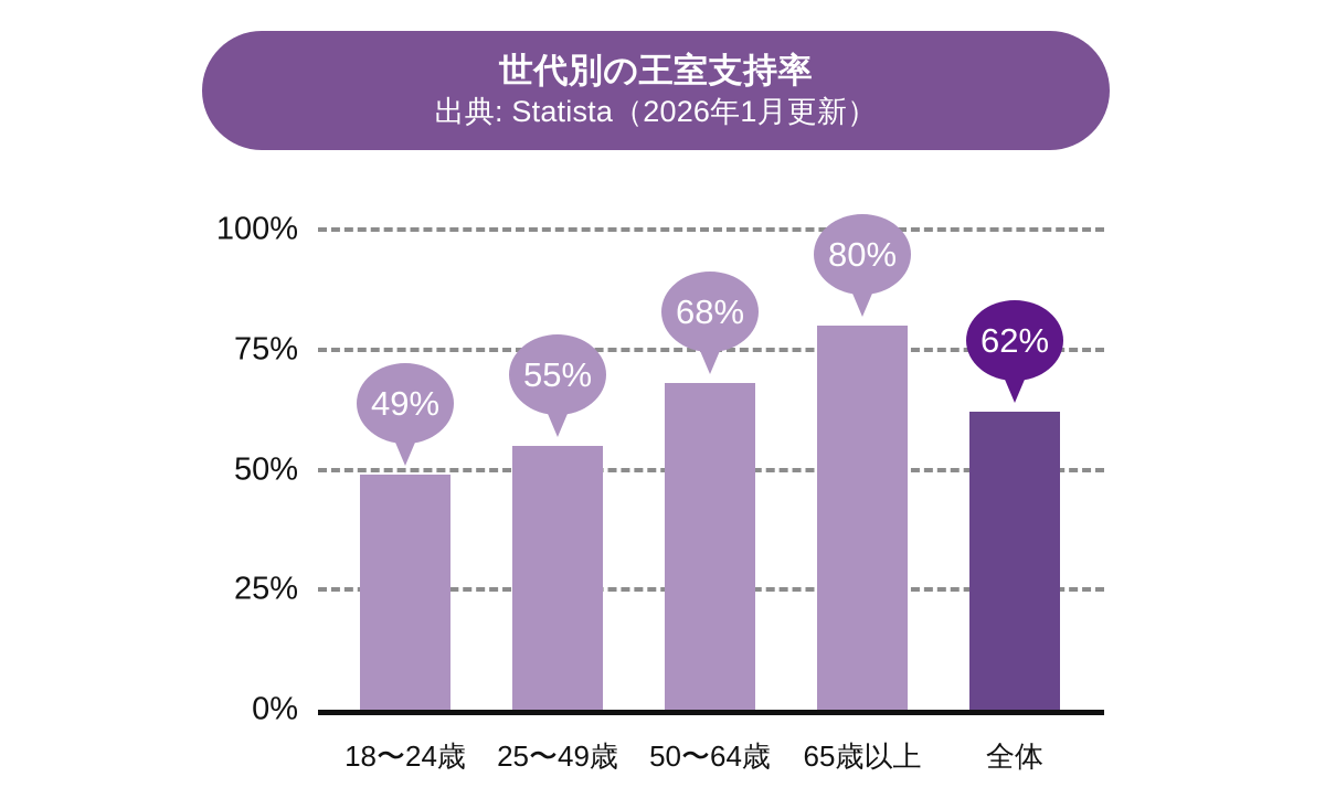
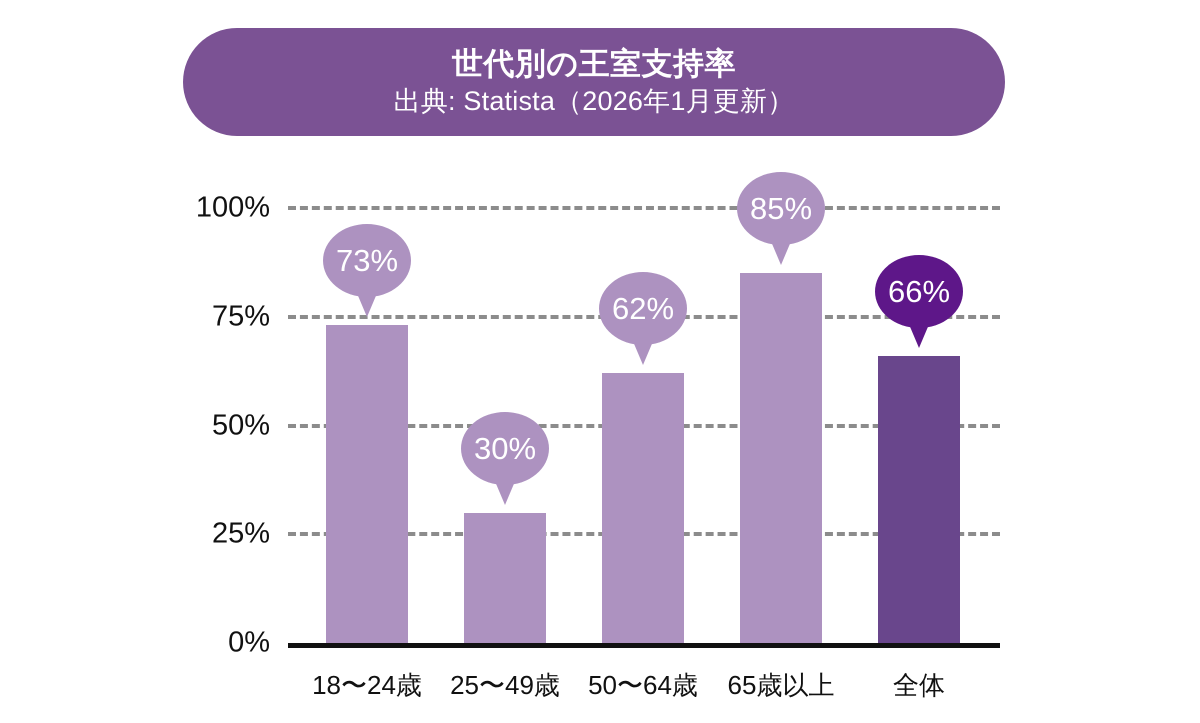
18〜24歳: 49% -> 73%
25〜49歳: 55% -> 30%
50〜64歳: 68% -> 62%
65歳以上: 80% -> 85%
全体: 62% -> 66%
